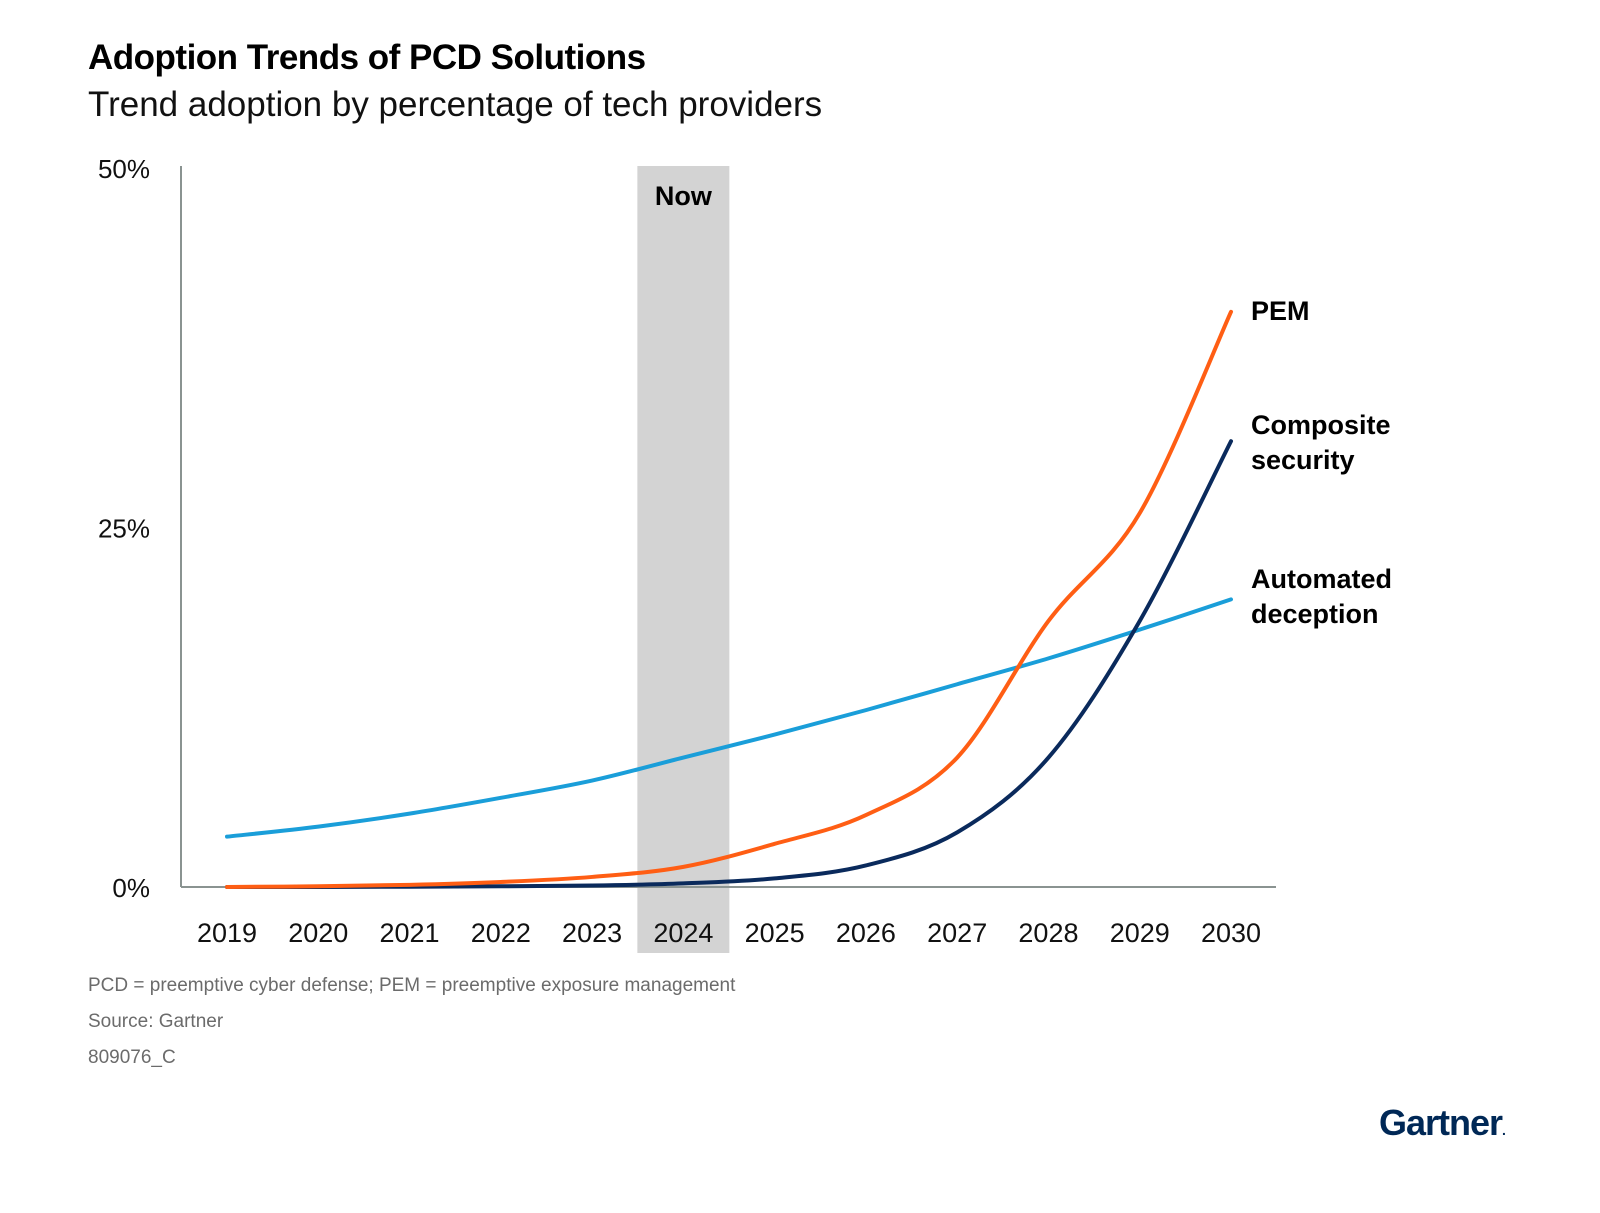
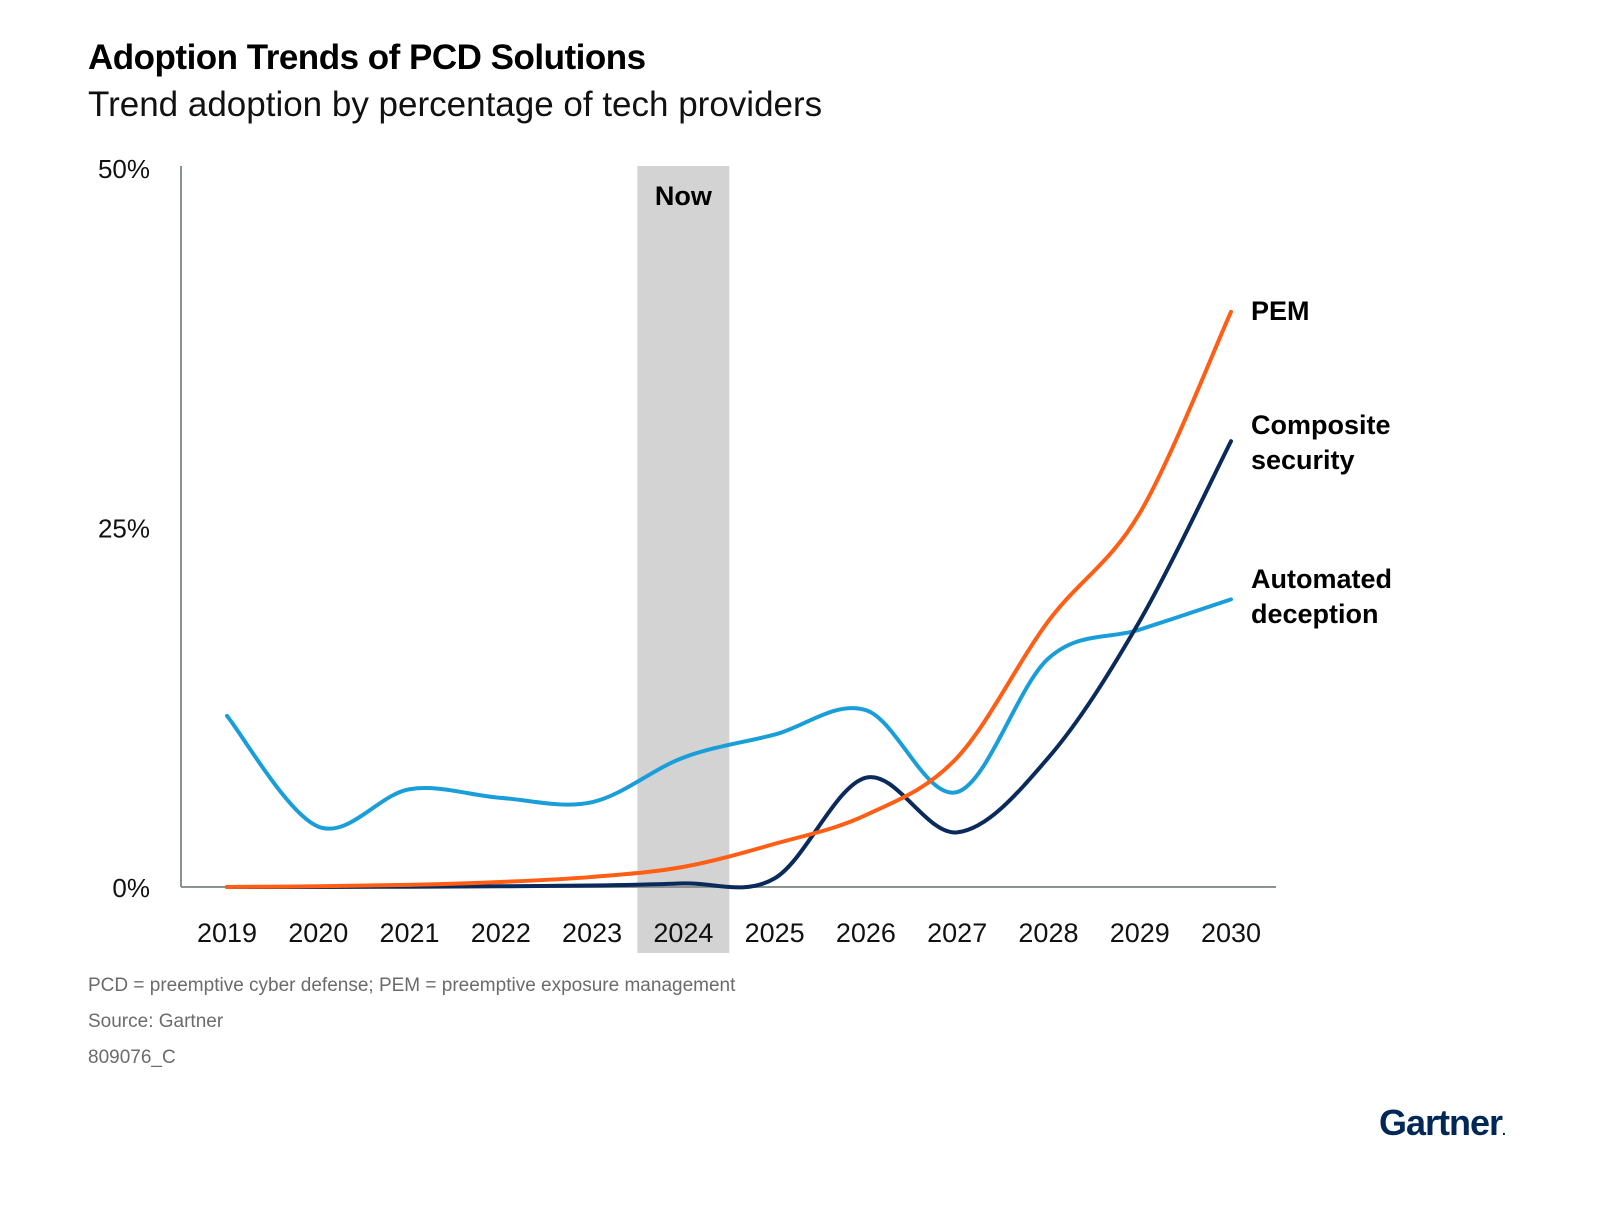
Automated deception/2019: 3.5% -> 11.9%
Automated deception/2021: 5.1% -> 6.8%
Automated deception/2023: 7.4% -> 5.9%
Composite security/2026: 1.5% -> 7.6%
Automated deception/2027: 14.1% -> 6.6%
